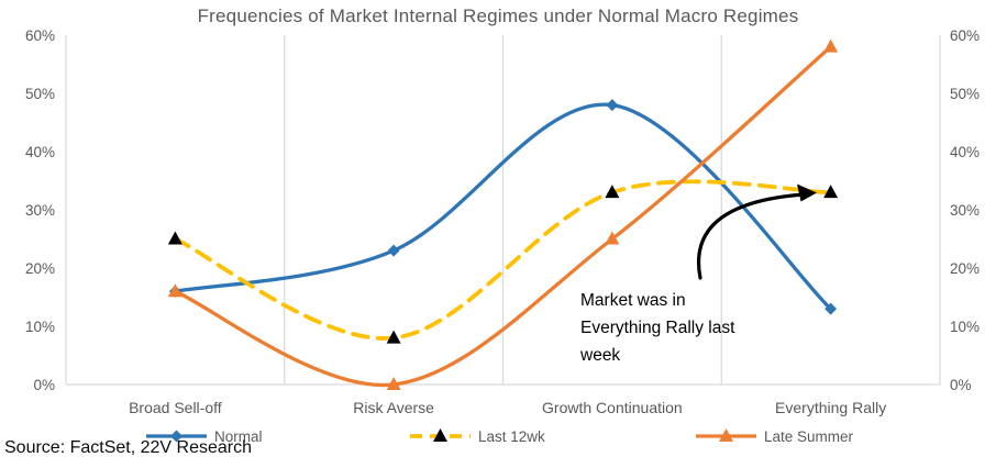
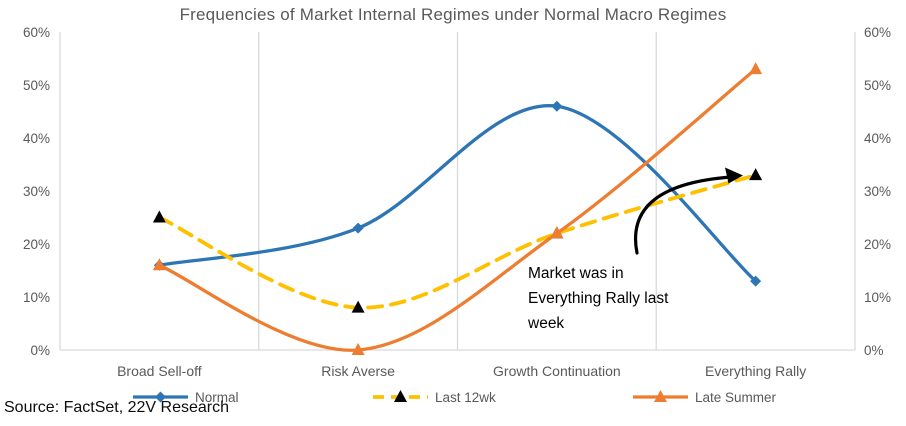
Normal/Growth Continuation: 48% -> 46%
Last 12wk/Growth Continuation: 33% -> 22%
Late Summer/Growth Continuation: 25% -> 22%
Late Summer/Everything Rally: 58% -> 53%
